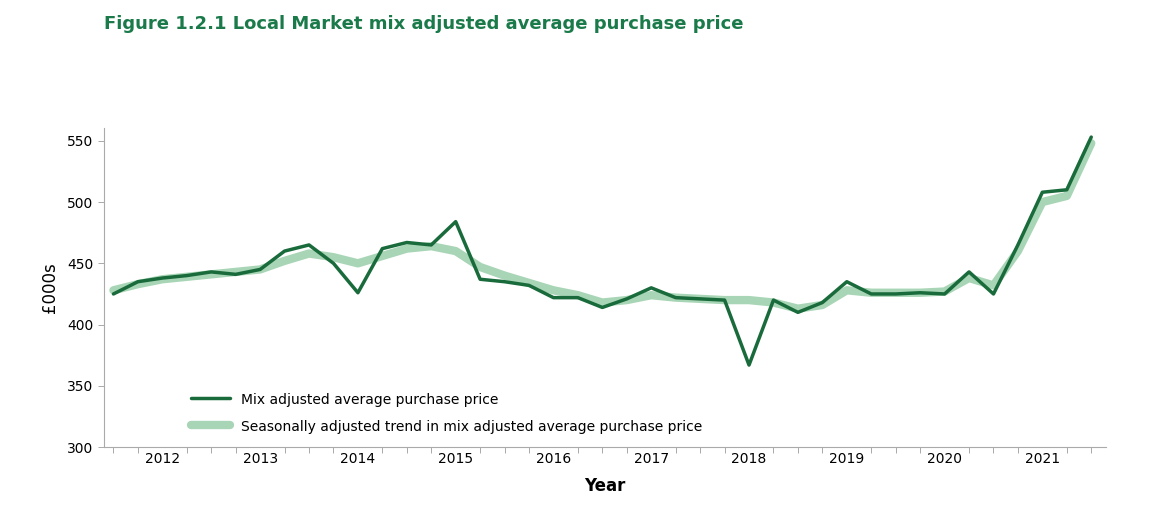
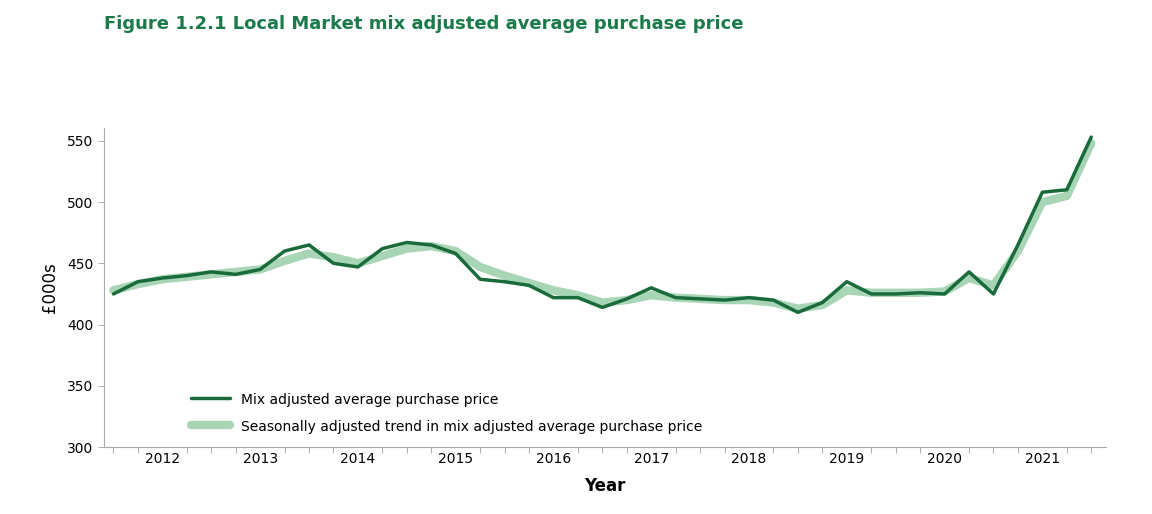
Mix adjusted average purchase price/2014: 426 -> 447
Mix adjusted average purchase price/2015: 484 -> 458
Mix adjusted average purchase price/2018: 367 -> 422
